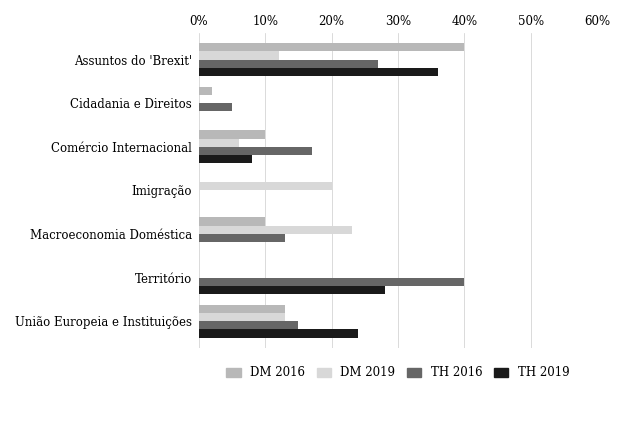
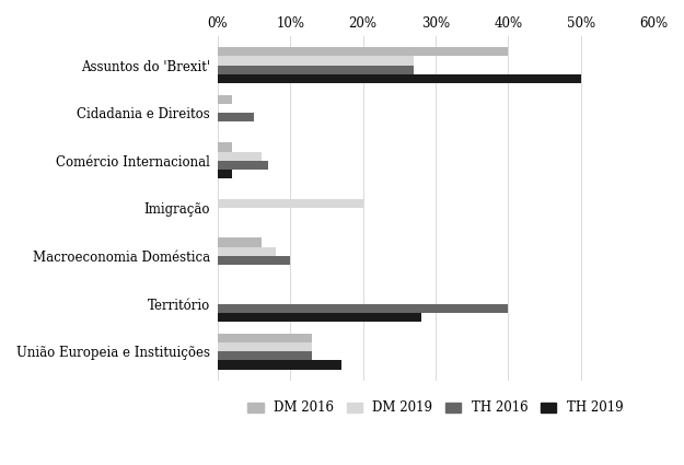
DM 2019/Assuntos do 'Brexit': 12% -> 27%
TH 2019/Assuntos do 'Brexit': 36% -> 50%
DM 2016/Comércio Internacional: 10% -> 2%
TH 2016/Comércio Internacional: 17% -> 7%
TH 2019/Comércio Internacional: 8% -> 2%
DM 2016/Macroeconomia Doméstica: 10% -> 6%
DM 2019/Macroeconomia Doméstica: 23% -> 8%
TH 2016/Macroeconomia Doméstica: 13% -> 10%
TH 2016/União Europeia e Instituições: 15% -> 13%
TH 2019/União Europeia e Instituições: 24% -> 17%
